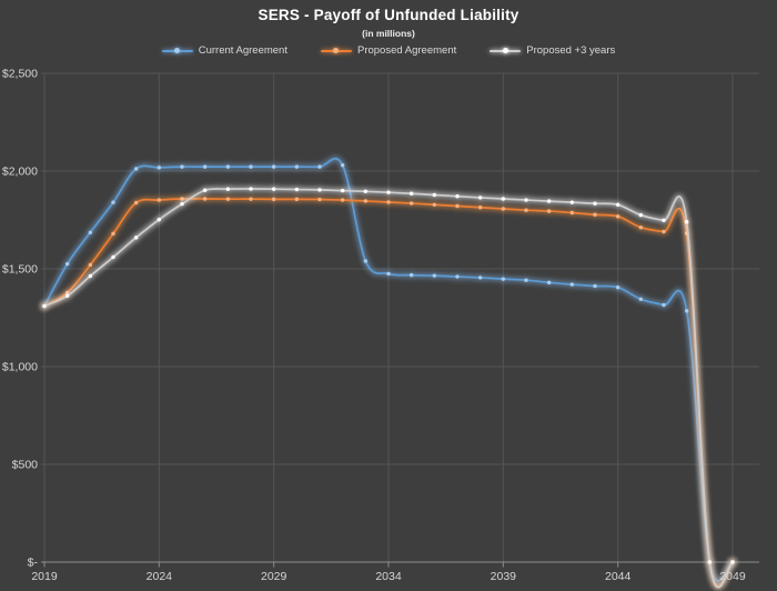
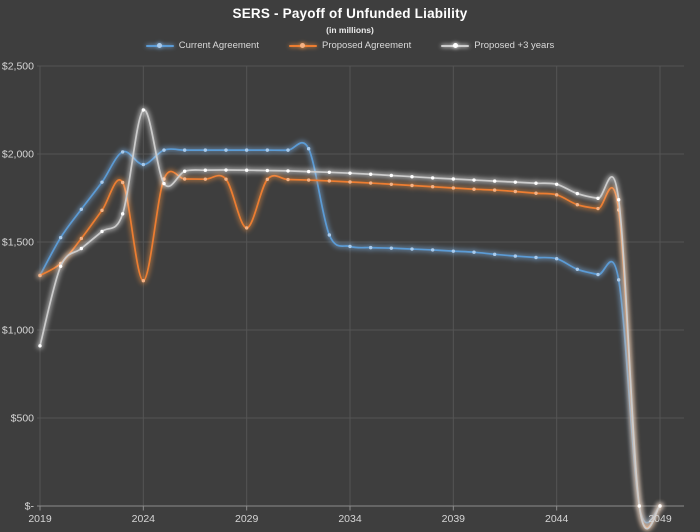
Proposed +3 years/2019: $1310 -> $910
Current Agreement/2024: $2020 -> $1940
Proposed Agreement/2024: $1850 -> $1280
Proposed +3 years/2024: $1750 -> $2250
Proposed Agreement/2029: $1860 -> $1580
